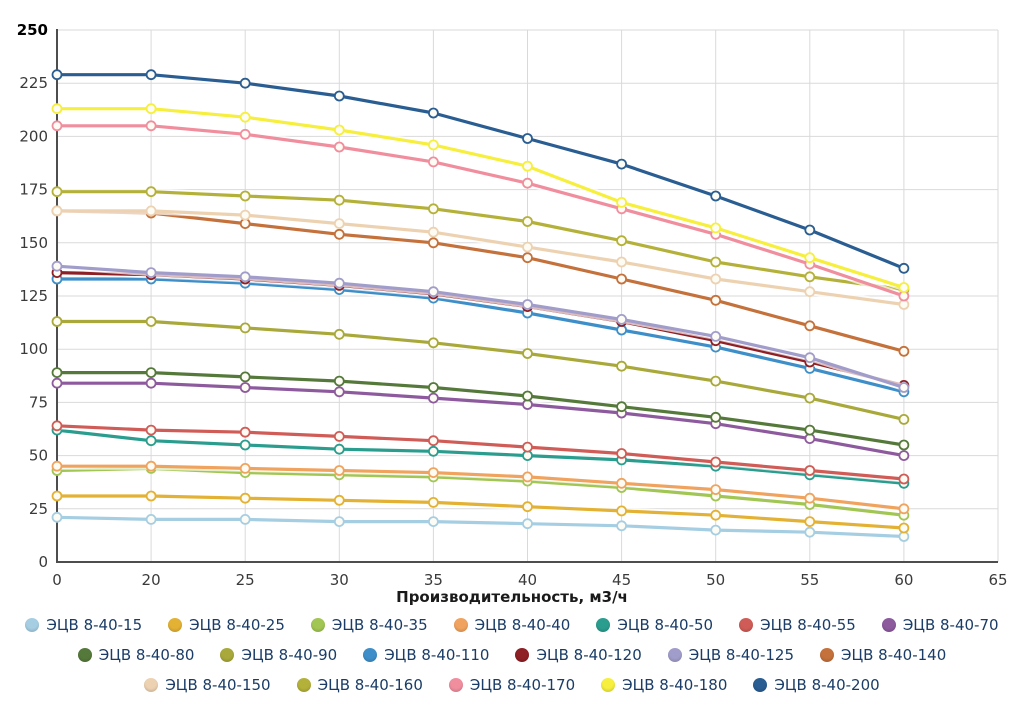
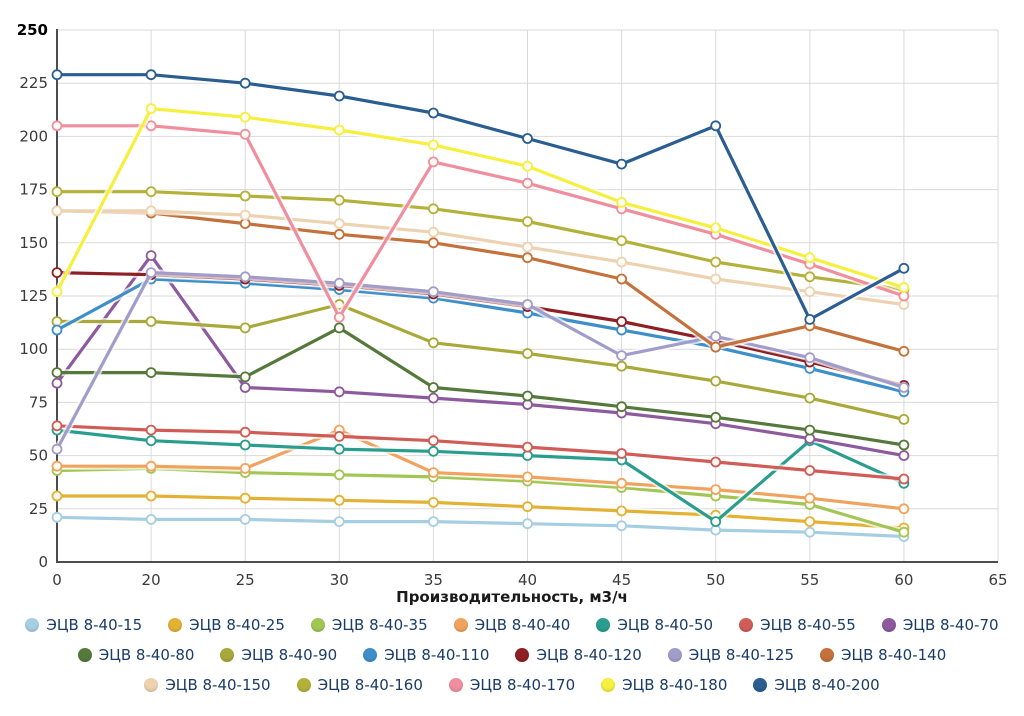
ЭЦВ 8-40-110/0: 133 -> 109
ЭЦВ 8-40-125/0: 139 -> 53
ЭЦВ 8-40-180/0: 213 -> 127
ЭЦВ 8-40-70/20: 84 -> 144
ЭЦВ 8-40-40/30: 43 -> 62
ЭЦВ 8-40-80/30: 85 -> 110
ЭЦВ 8-40-90/30: 107 -> 121
ЭЦВ 8-40-170/30: 195 -> 115
ЭЦВ 8-40-125/45: 114 -> 97
ЭЦВ 8-40-50/50: 45 -> 19
ЭЦВ 8-40-140/50: 123 -> 101
ЭЦВ 8-40-200/50: 172 -> 205
ЭЦВ 8-40-50/55: 41 -> 57
ЭЦВ 8-40-200/55: 156 -> 114
ЭЦВ 8-40-35/60: 22 -> 14
